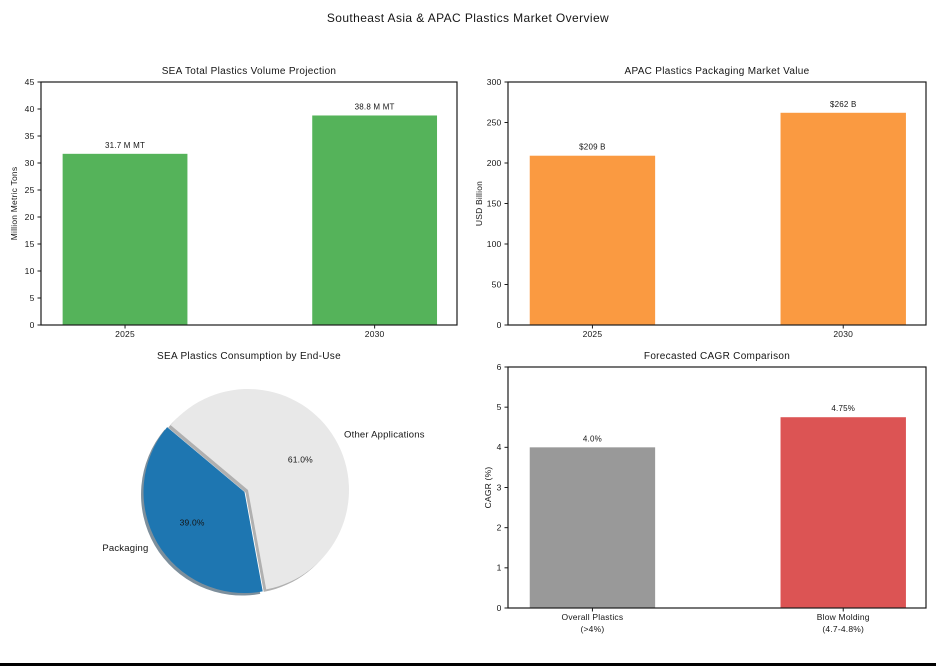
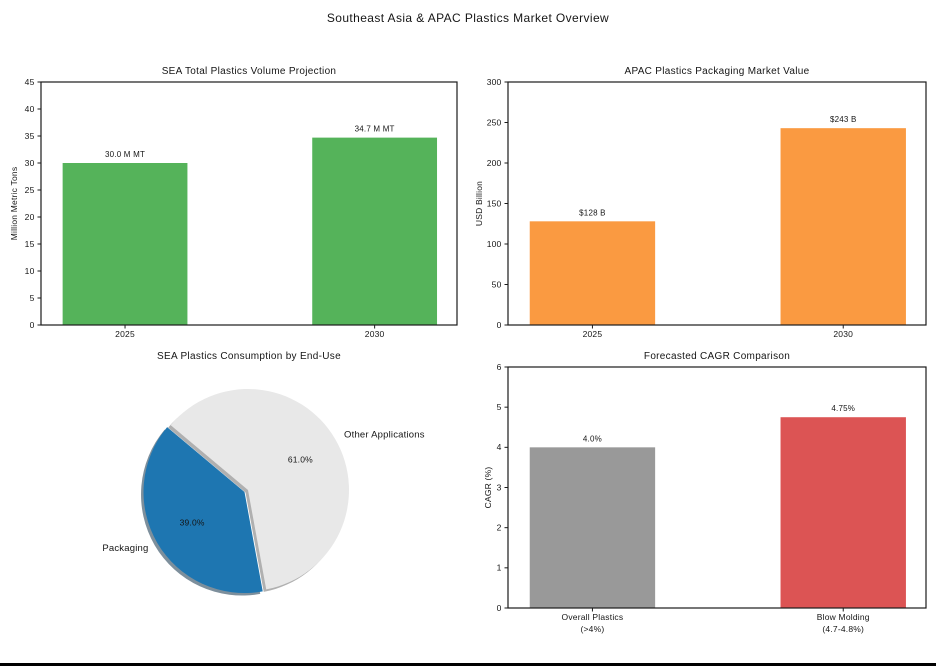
SEA Total Plastics Volume Projection/2025: 31.7 -> 30.0
SEA Total Plastics Volume Projection/2030: 38.8 -> 34.7
APAC Plastics Packaging Market Value/2025: $209 -> $128
APAC Plastics Packaging Market Value/2030: $262 -> $243
